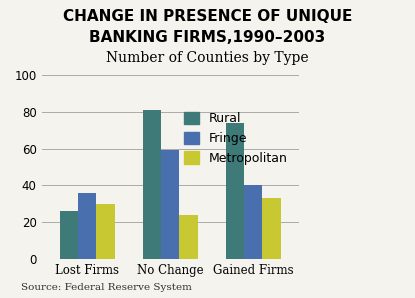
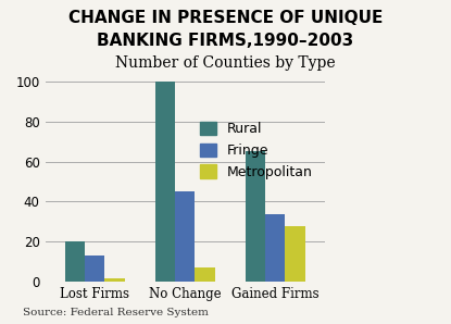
Rural/Lost Firms: 26 -> 20
Fringe/Lost Firms: 36 -> 13
Metropolitan/Lost Firms: 30 -> 2
Rural/No Change: 81 -> 100
Fringe/No Change: 59 -> 45
Metropolitan/No Change: 24 -> 7
Rural/Gained Firms: 74 -> 65
Fringe/Gained Firms: 40 -> 34
Metropolitan/Gained Firms: 33 -> 28
